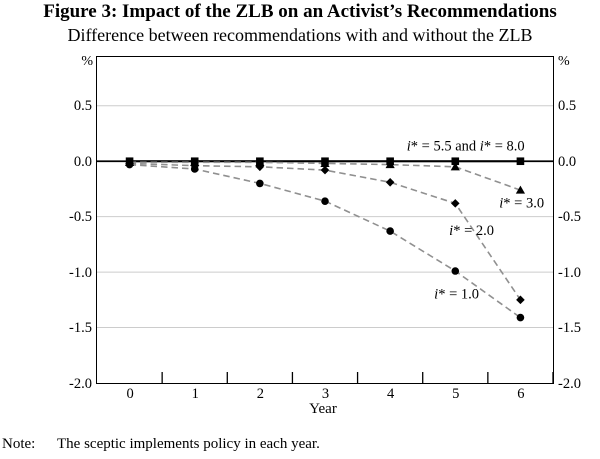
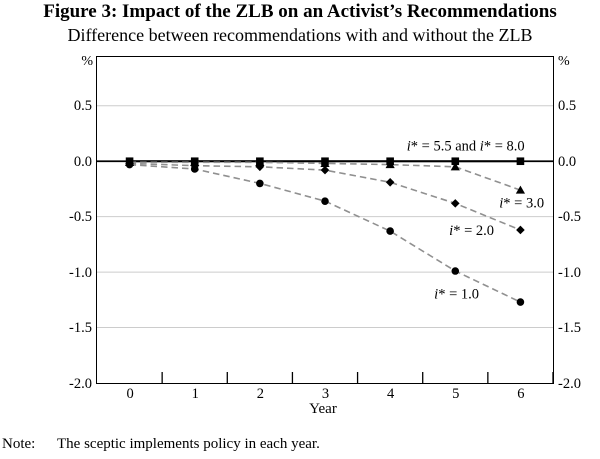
i* = 2.0/6: -1.25 -> -0.62
i* = 1.0/6: -1.41 -> -1.27
